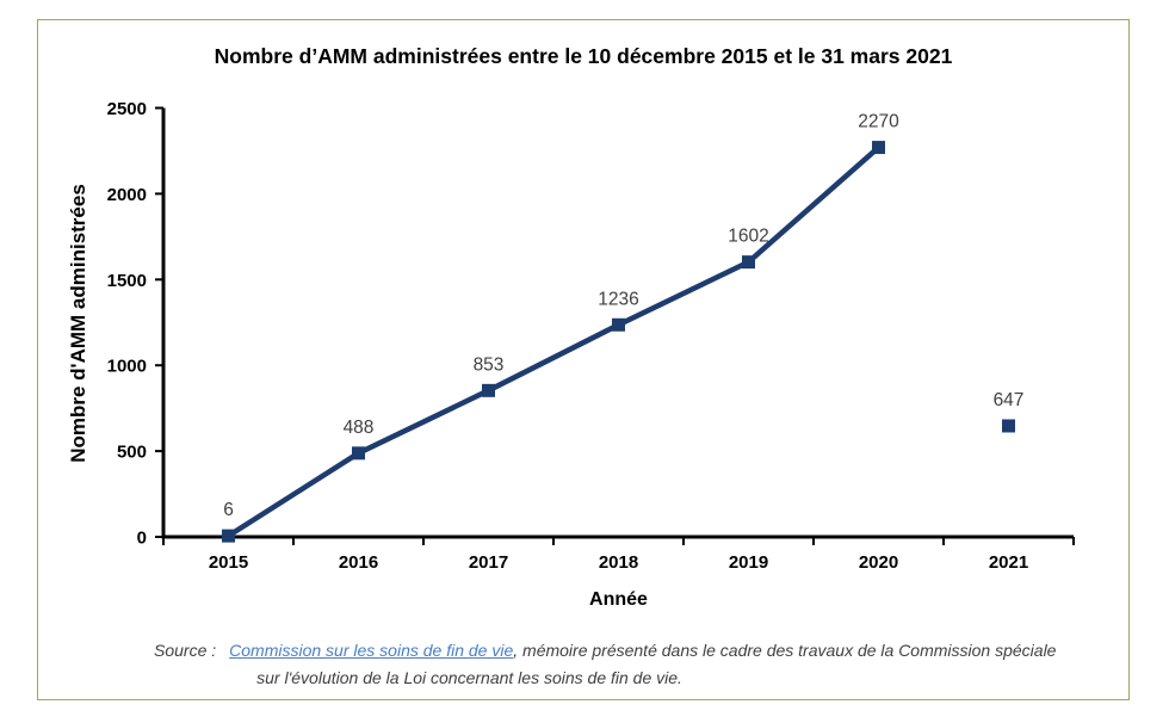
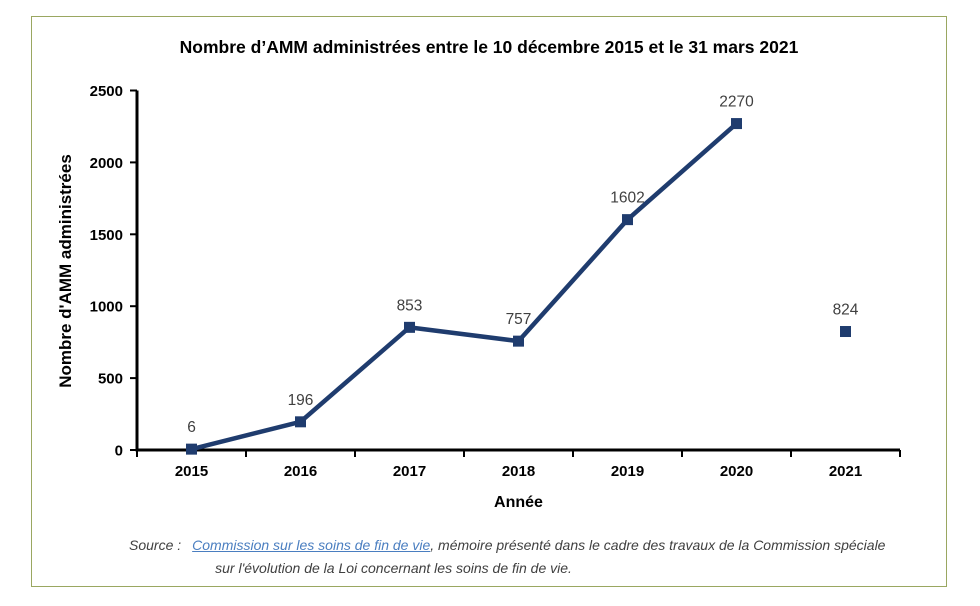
2016: 488 -> 196
2018: 1236 -> 757
2021: 647 -> 824
